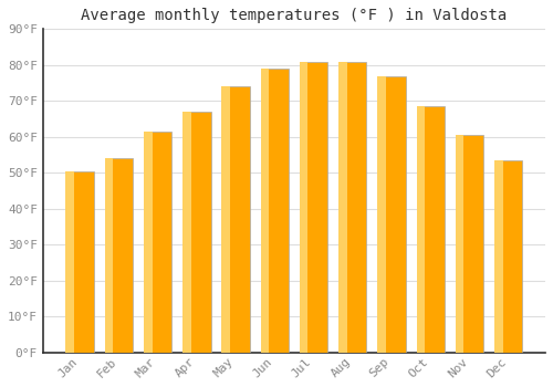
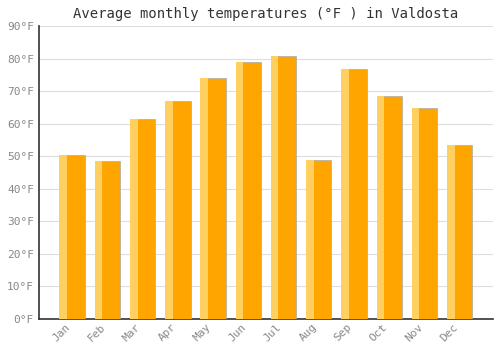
Feb: 54.0°F -> 48.5°F
Aug: 81.0°F -> 49.0°F
Nov: 60.5°F -> 65.0°F
